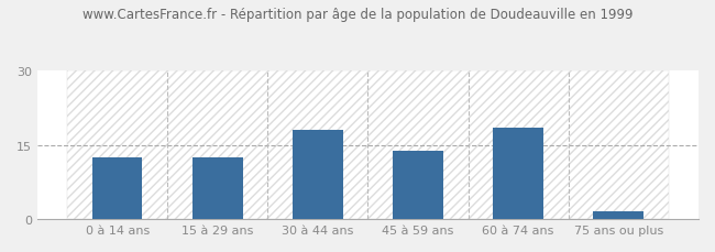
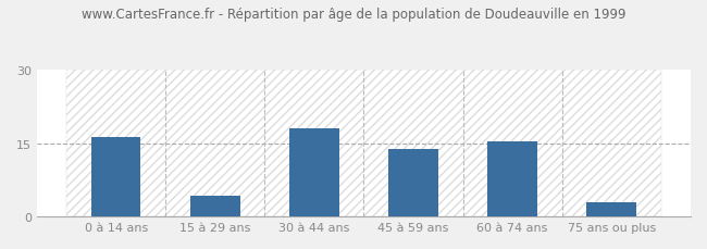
0 à 14 ans: 12.5 -> 16.2
15 à 29 ans: 12.5 -> 4.2
60 à 74 ans: 18.5 -> 15.4
75 ans ou plus: 1.5 -> 3.0
